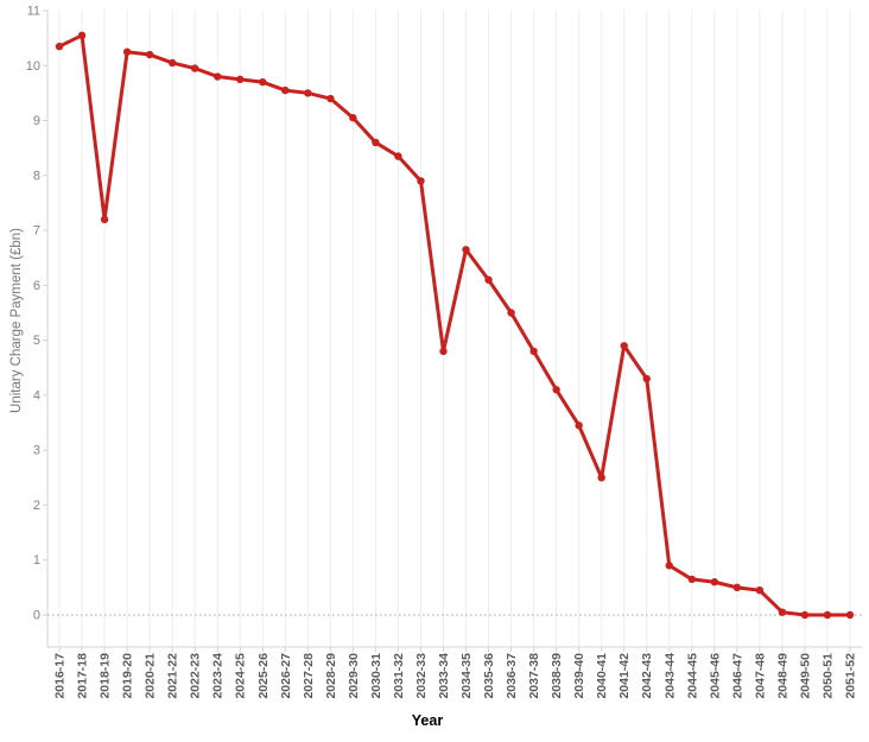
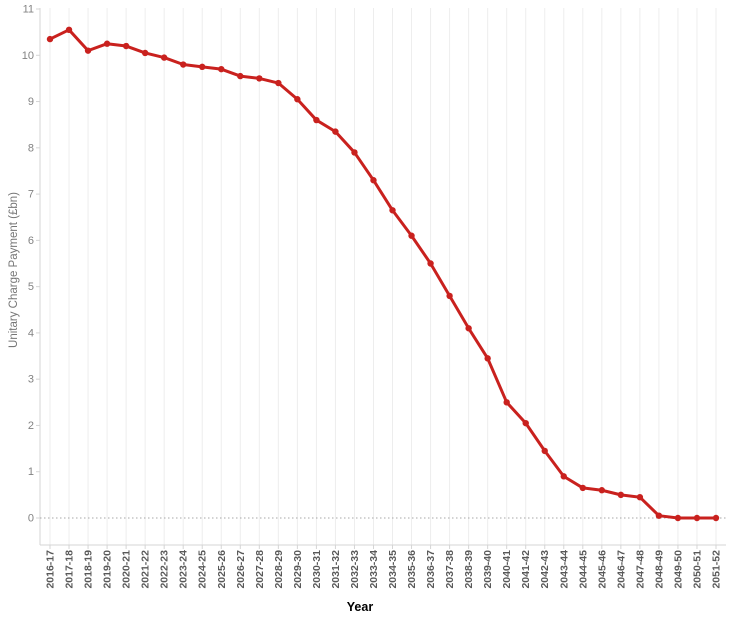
2018-19: 7.2 -> 10.1
2033-34: 4.8 -> 7.3
2041-42: 4.9 -> 2.0
2042-43: 4.3 -> 1.4
